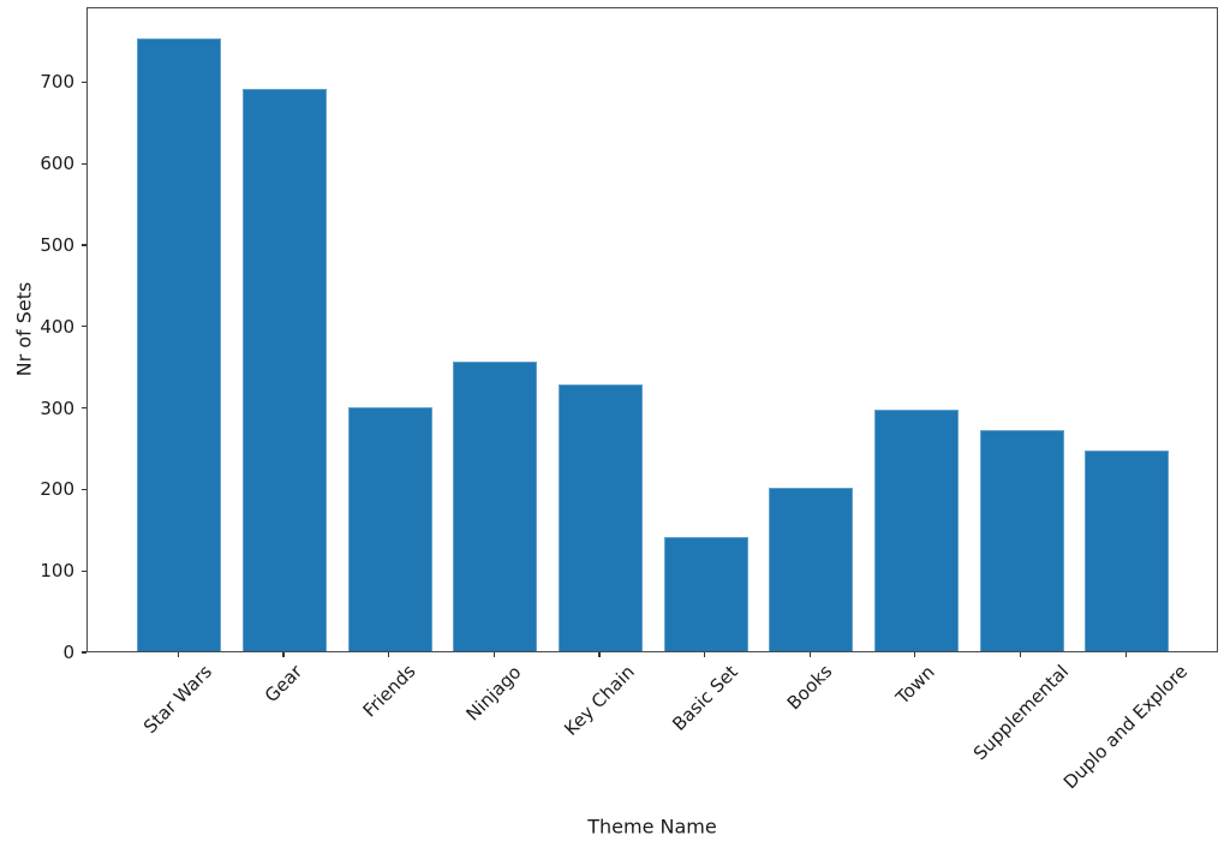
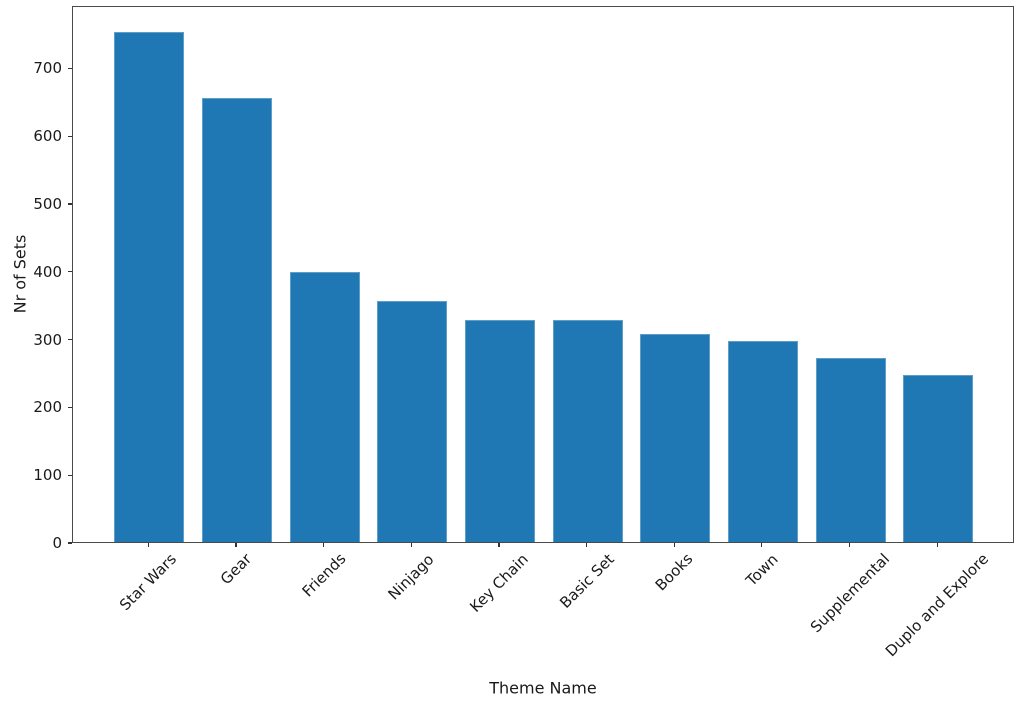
Gear: 690 -> 660
Friends: 300 -> 400
Basic Set: 140 -> 330
Books: 200 -> 310
